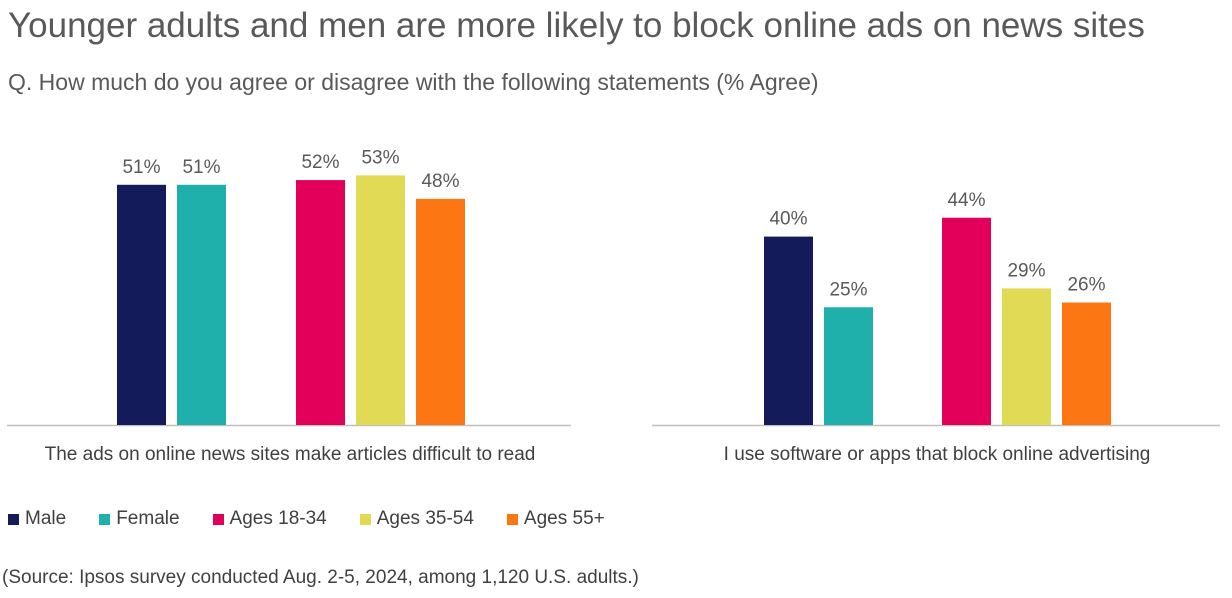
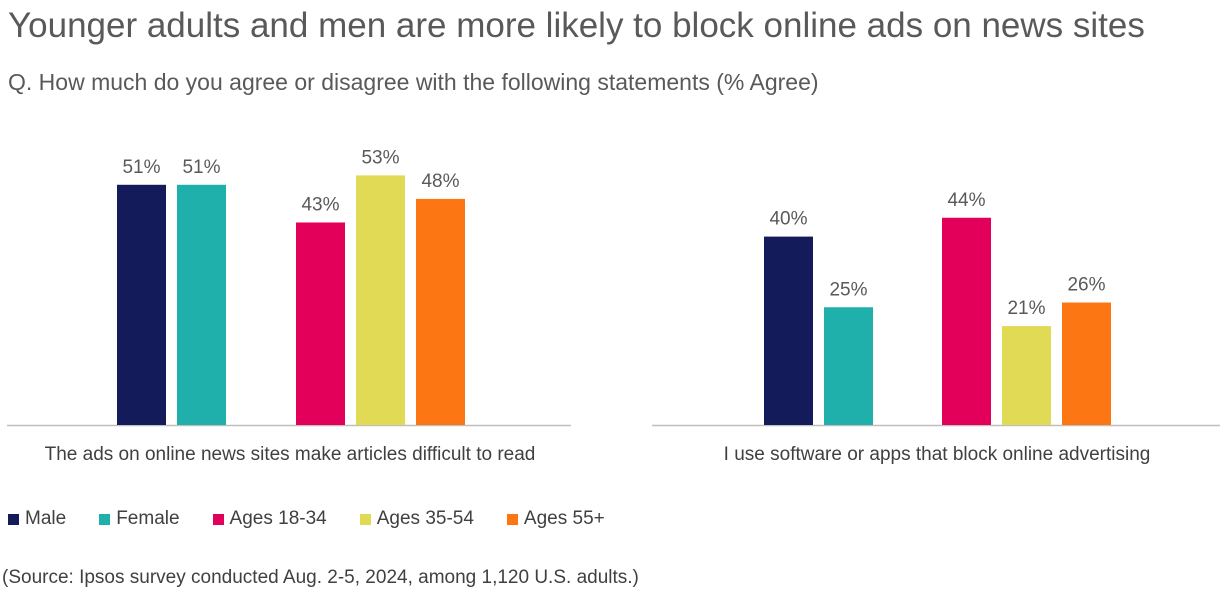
Ages 18-34/The ads on online news sites make articles difficult to read: 52% -> 43%
Ages 35-54/I use software or apps that block online advertising: 29% -> 21%
